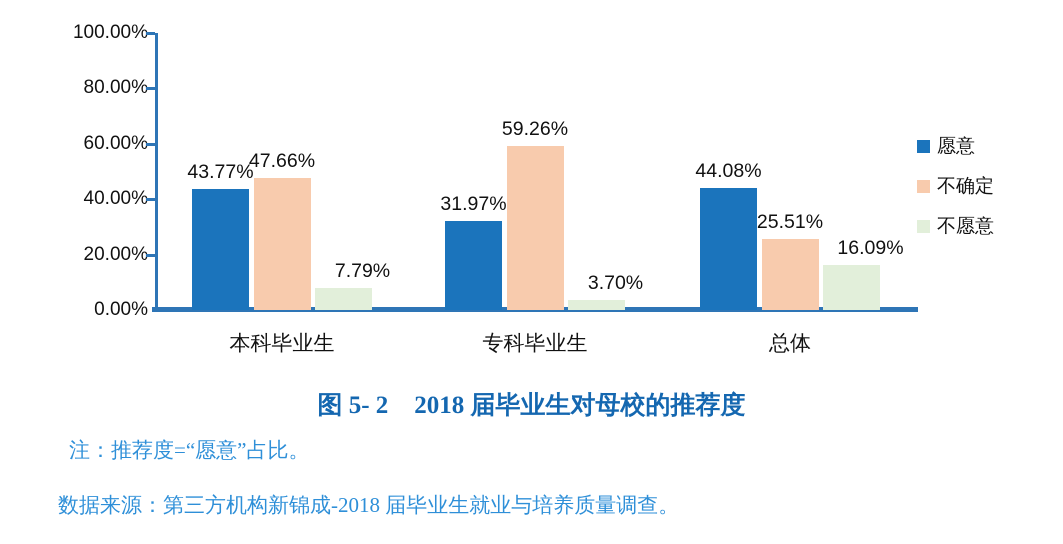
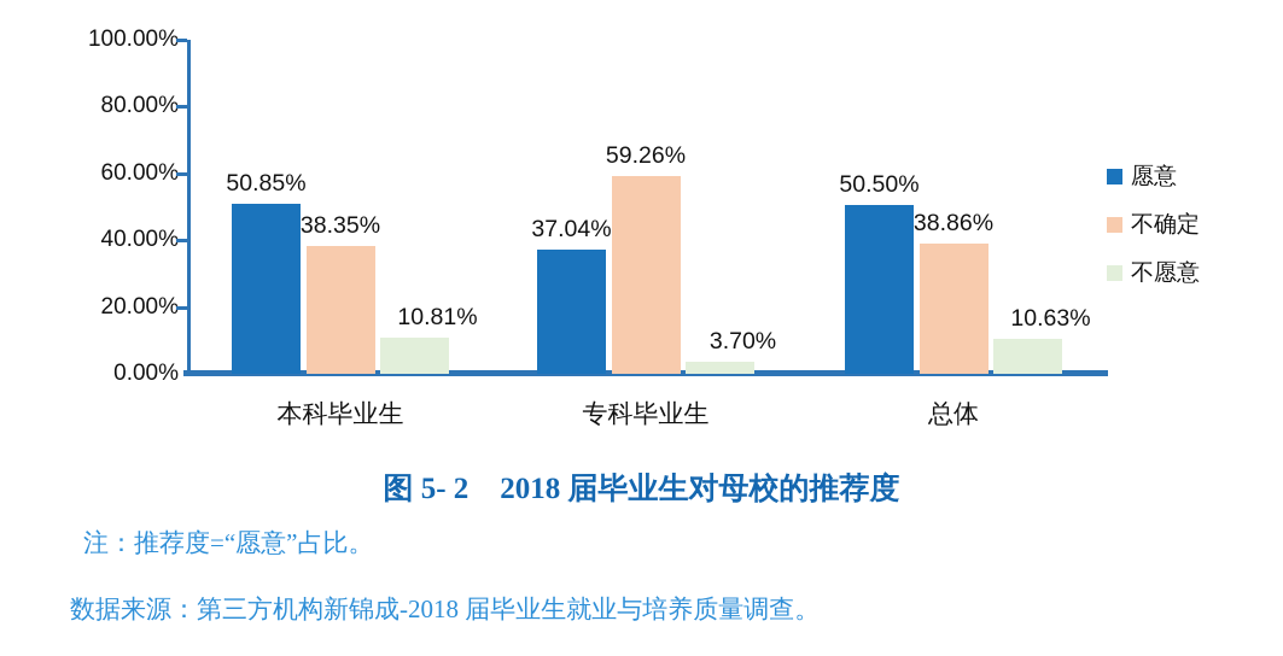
愿意/本科毕业生: 43.77% -> 50.85%
不确定/本科毕业生: 47.66% -> 38.35%
不愿意/本科毕业生: 7.79% -> 10.81%
愿意/专科毕业生: 31.97% -> 37.04%
愿意/总体: 44.08% -> 50.50%
不确定/总体: 25.51% -> 38.86%
不愿意/总体: 16.09% -> 10.63%
